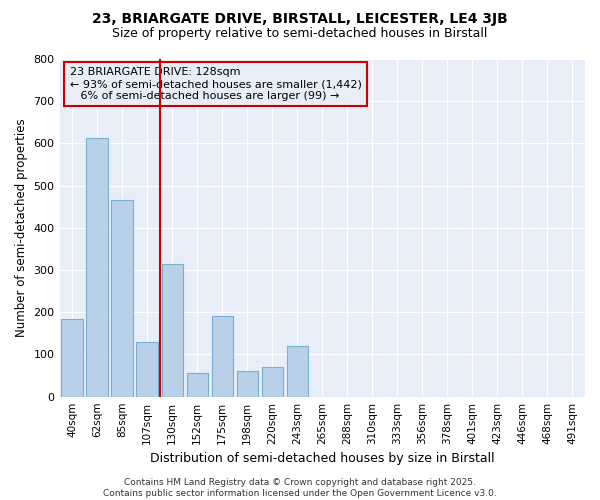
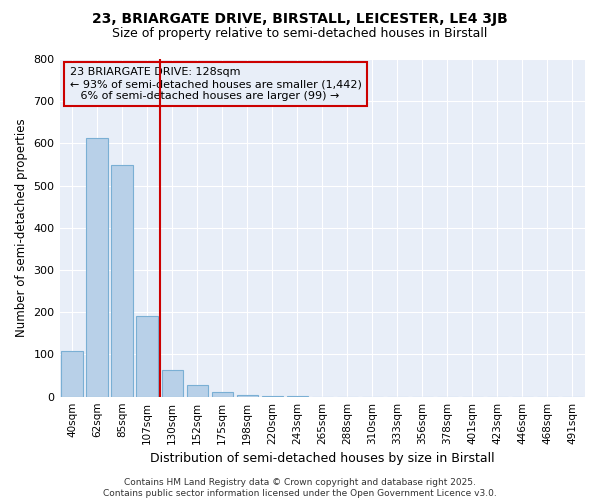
40sqm: 185 -> 108
85sqm: 465 -> 548
107sqm: 130 -> 190
130sqm: 315 -> 63
152sqm: 55 -> 28
175sqm: 190 -> 12
198sqm: 60 -> 5
220sqm: 70 -> 2
243sqm: 120 -> 1
